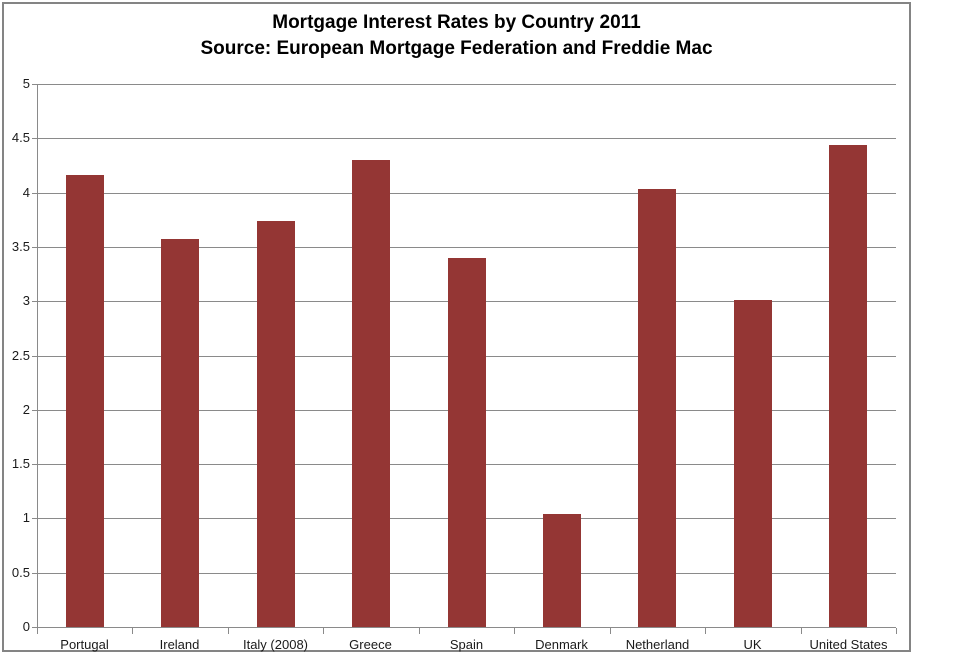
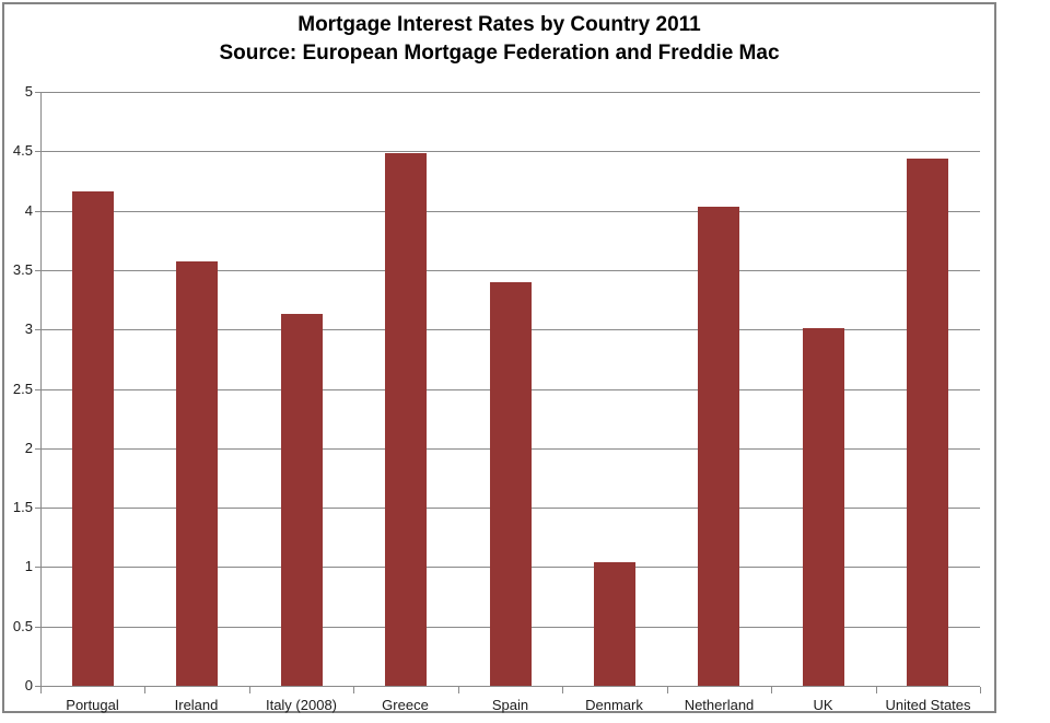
Italy (2008): 3.74 -> 3.13
Greece: 4.30 -> 4.48
